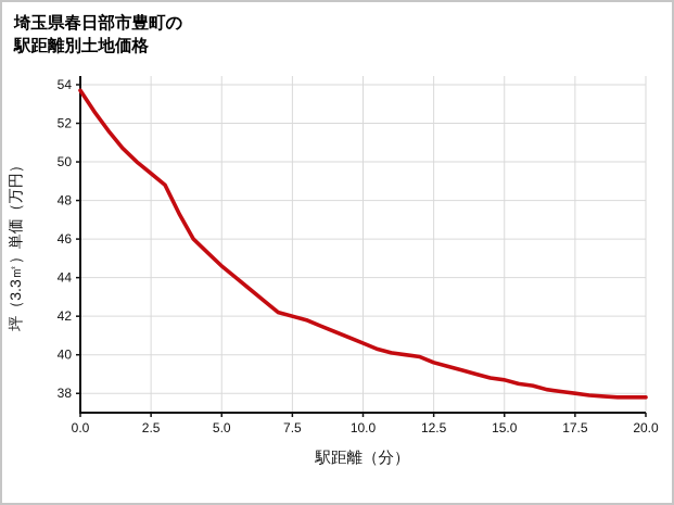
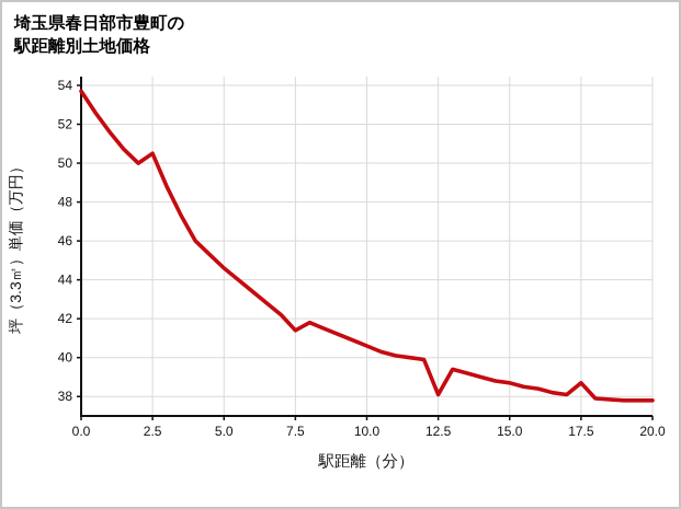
2.5: 49.4 -> 50.5
7.5: 42.0 -> 41.4
12.5: 39.6 -> 38.1
17.5: 38.0 -> 38.7
